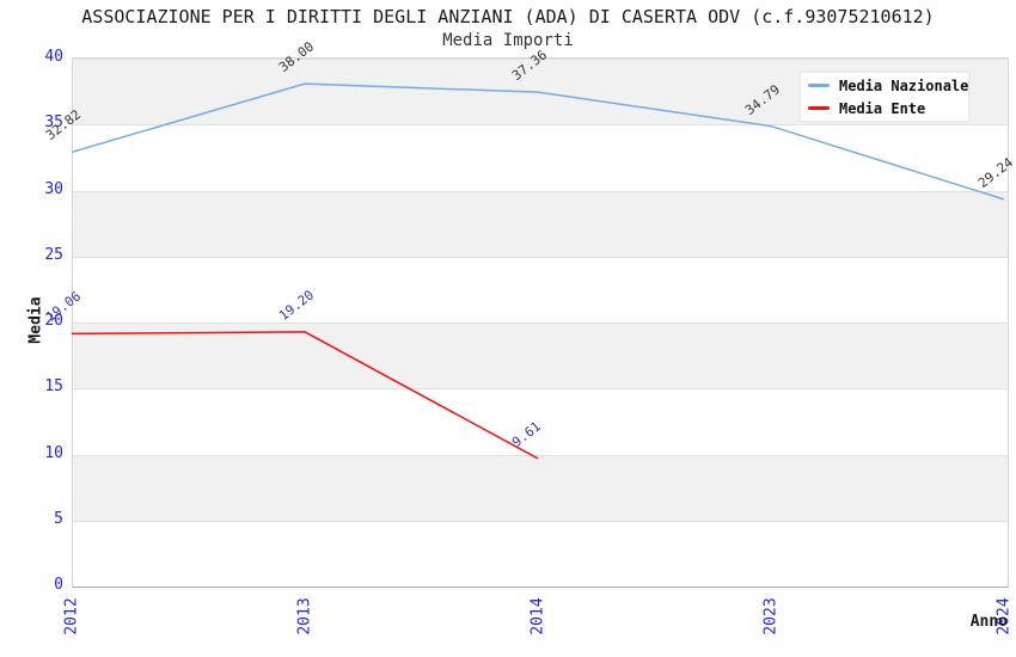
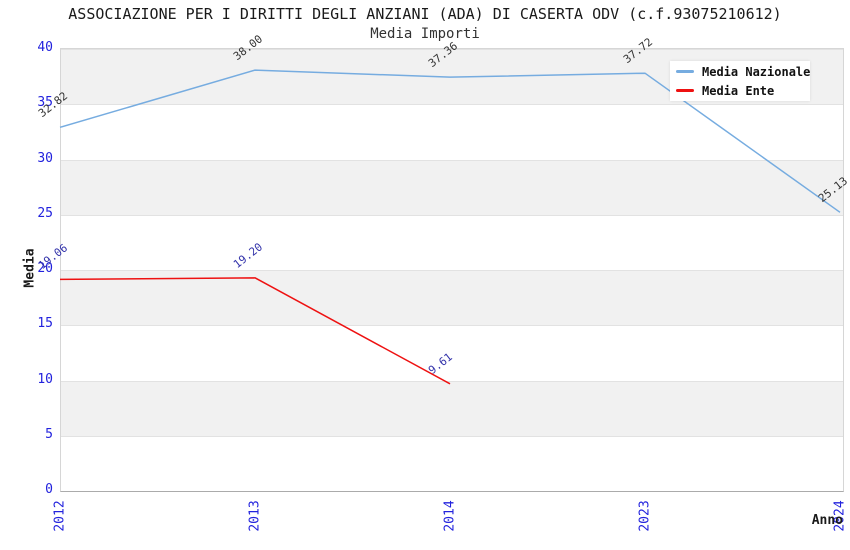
Media Nazionale/2023: 34.79 -> 37.72
Media Nazionale/2024: 29.24 -> 25.13
